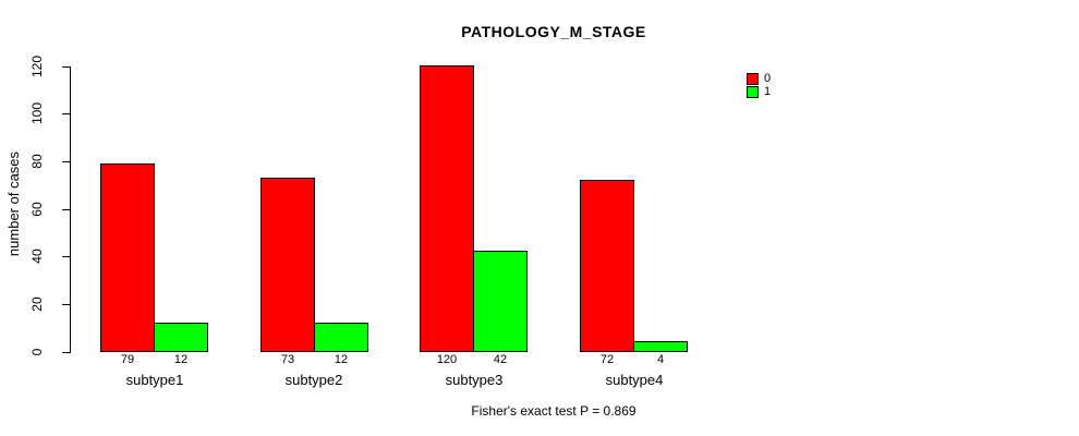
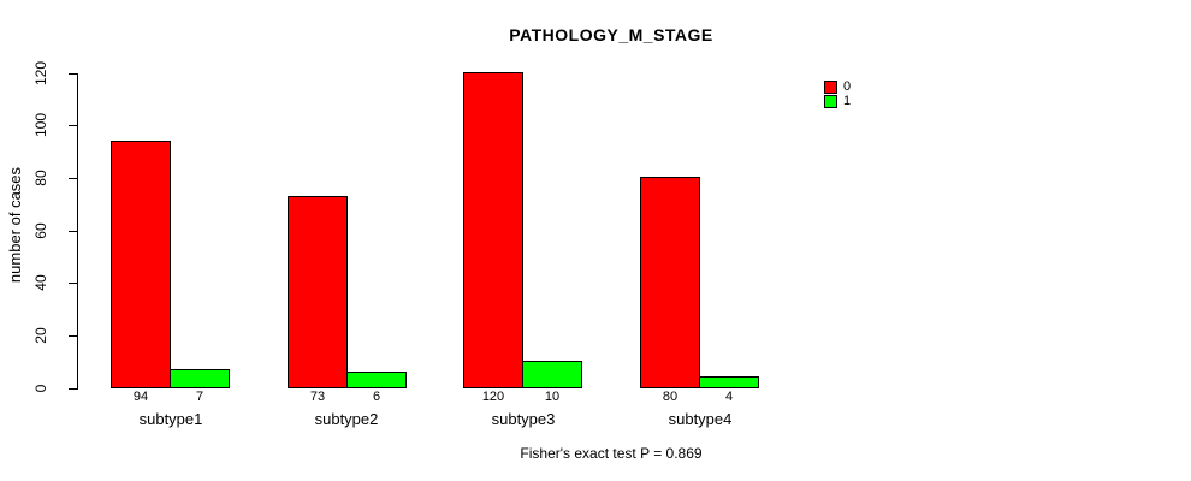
0/subtype1: 79 -> 94
1/subtype1: 12 -> 7
1/subtype2: 12 -> 6
1/subtype3: 42 -> 10
0/subtype4: 72 -> 80
